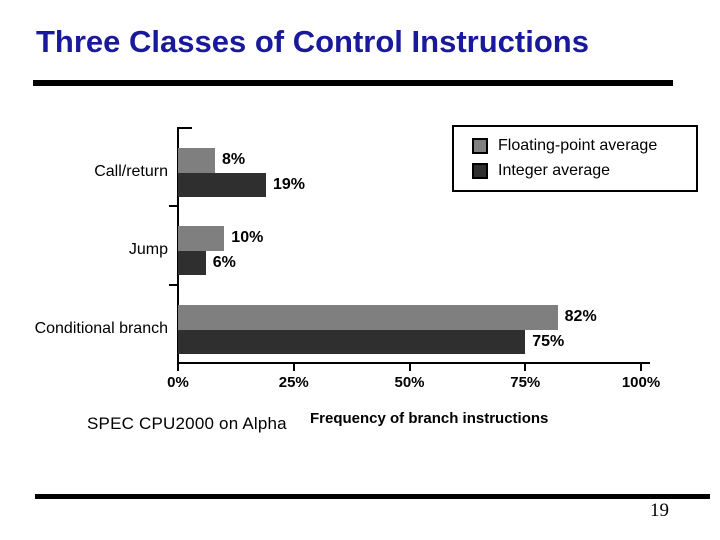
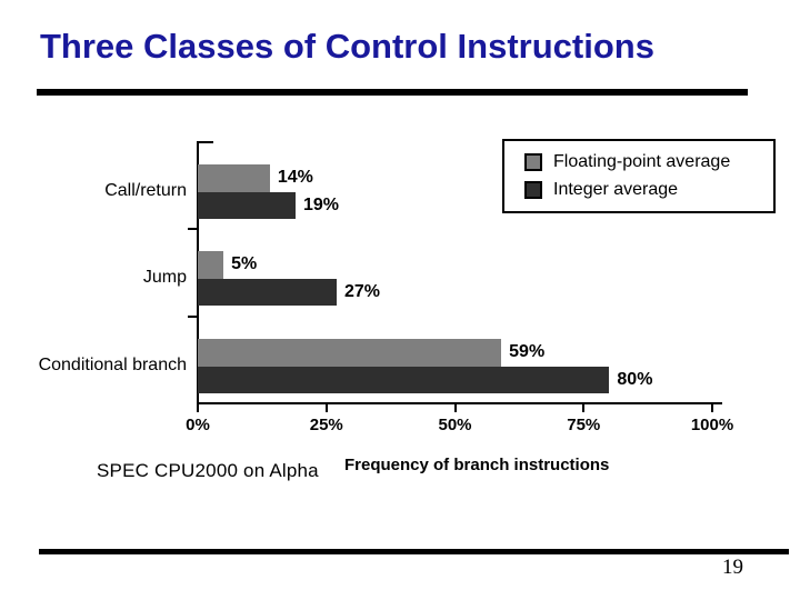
Floating-point average/Call/return: 8% -> 14%
Floating-point average/Jump: 10% -> 5%
Integer average/Jump: 6% -> 27%
Floating-point average/Conditional branch: 82% -> 59%
Integer average/Conditional branch: 75% -> 80%
